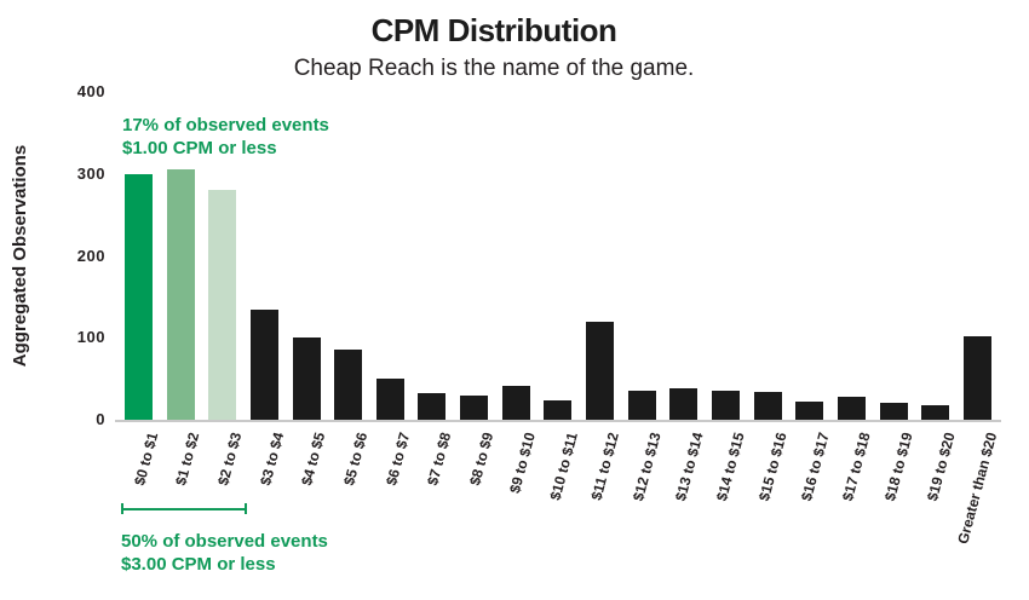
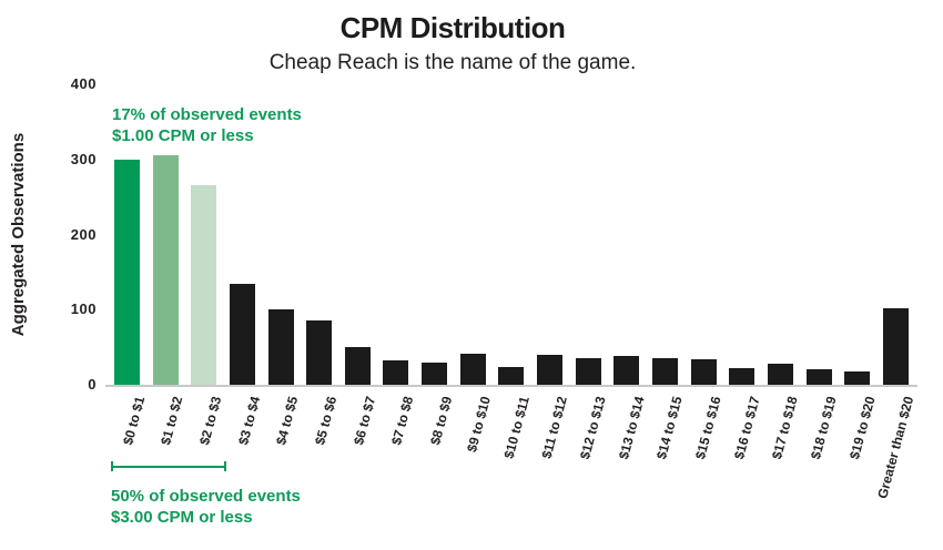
$2 to $3: 280 -> 260
$11 to $12: 120 -> 40
